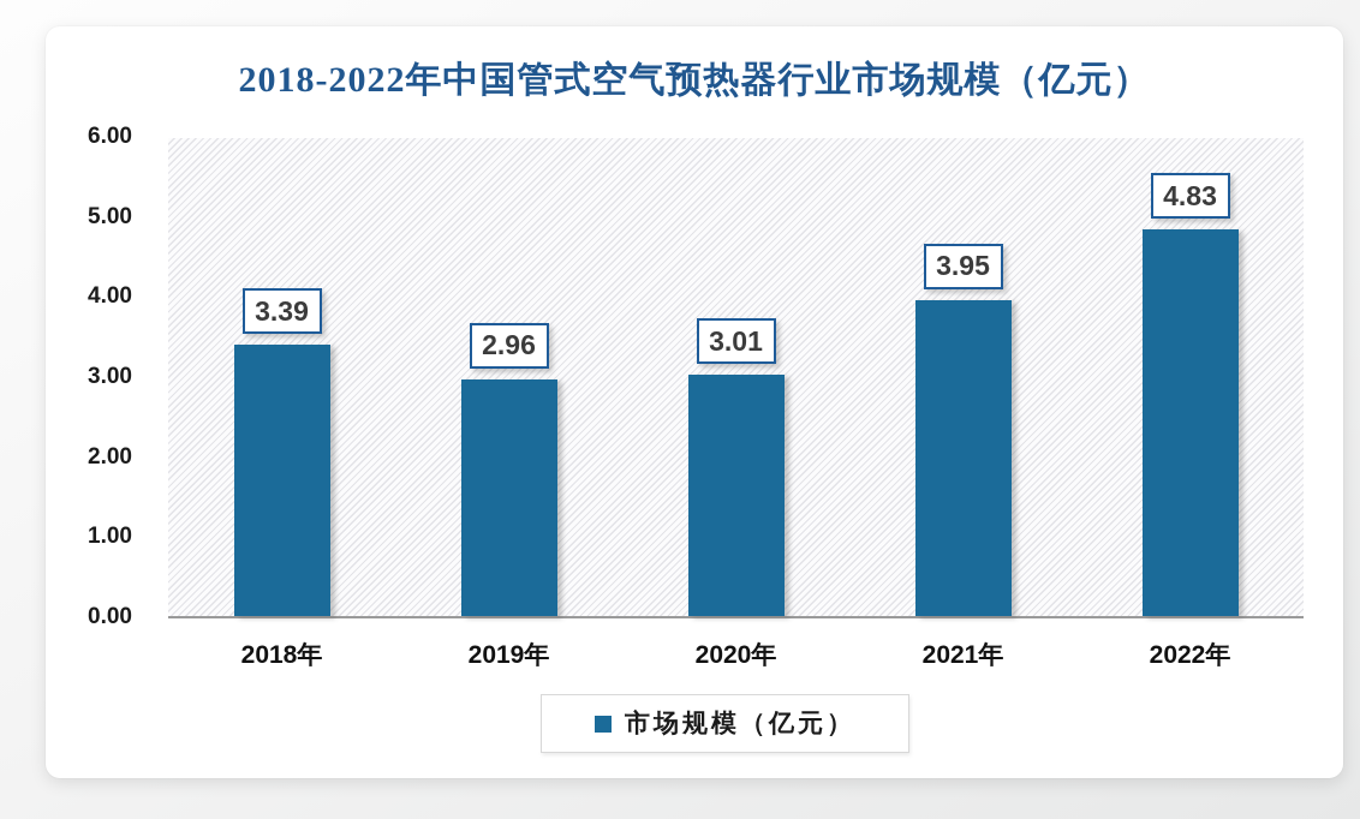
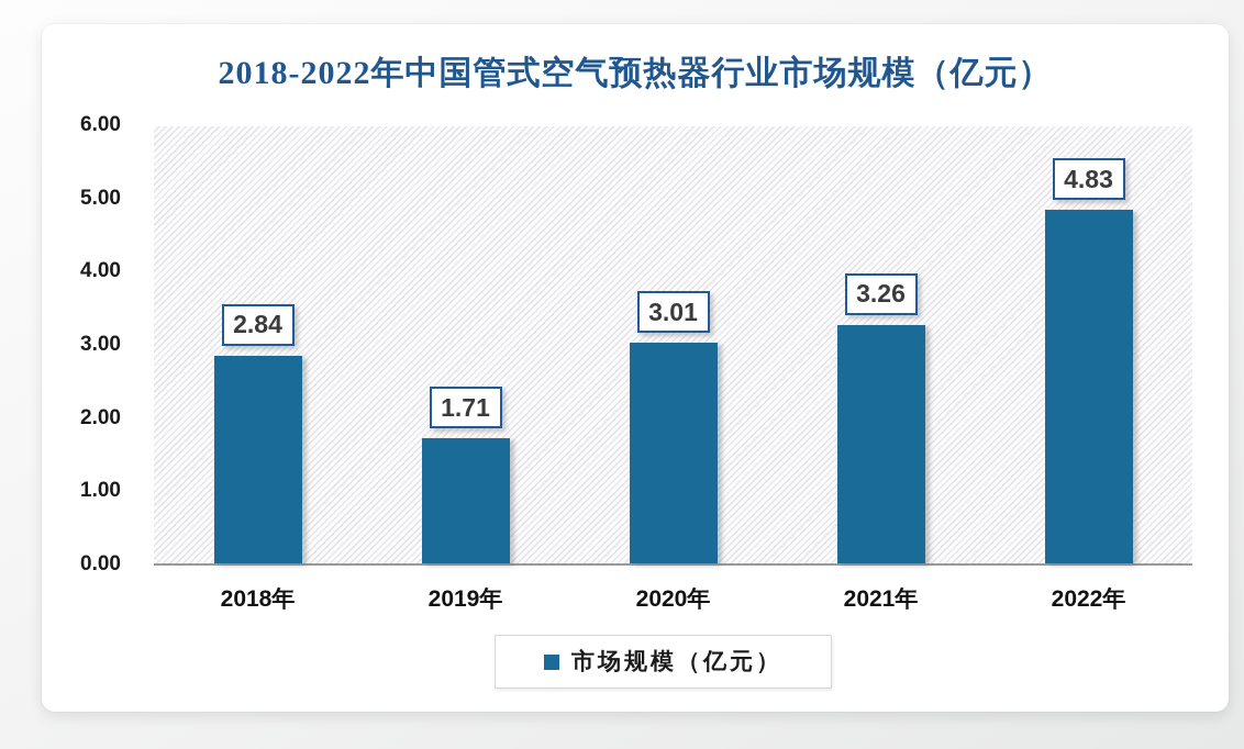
2018年: 3.39 -> 2.84
2019年: 2.96 -> 1.71
2021年: 3.95 -> 3.26
